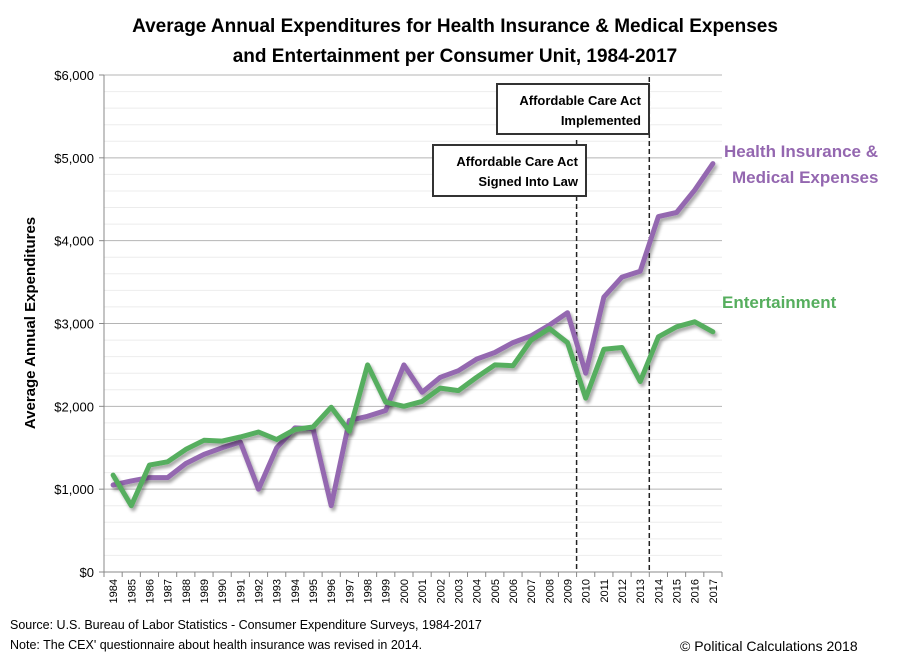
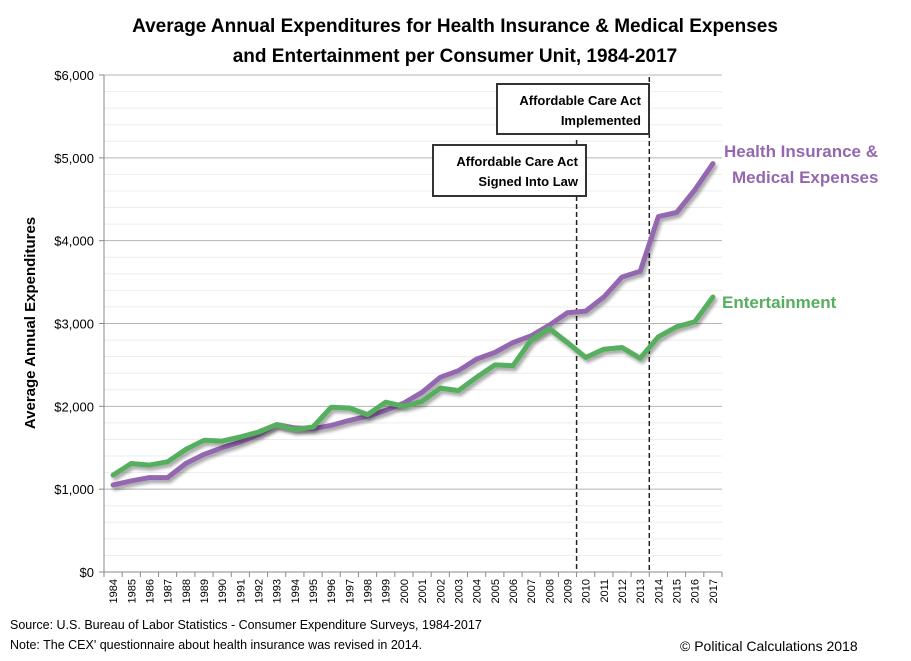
Entertainment/1985: $800 -> $1300
Health Insurance & Medical Expenses/1992: $1000 -> $1700
Health Insurance & Medical Expenses/1993: $1500 -> $1800
Entertainment/1993: $1600 -> $1800
Health Insurance & Medical Expenses/1996: $800 -> $1800
Entertainment/1997: $1700 -> $2000
Entertainment/1998: $2500 -> $1900
Health Insurance & Medical Expenses/2000: $2500 -> $2000
Health Insurance & Medical Expenses/2010: $2400 -> $3200
Entertainment/2010: $2100 -> $2600
Entertainment/2013: $2300 -> $2600
Entertainment/2017: $2900 -> $3300
